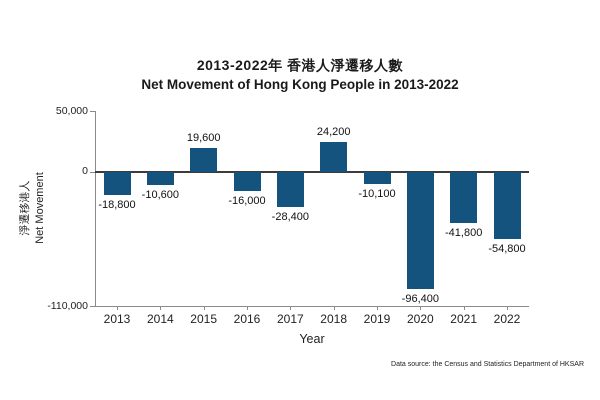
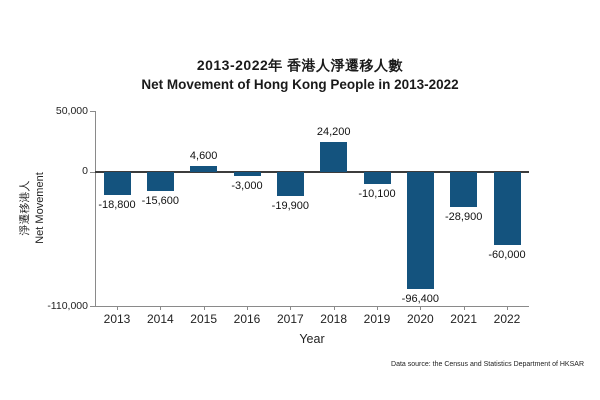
2014: -10,600 -> -15,600
2015: 19,600 -> 4,600
2016: -16,000 -> -3,000
2017: -28,400 -> -19,900
2021: -41,800 -> -28,900
2022: -54,800 -> -60,000
